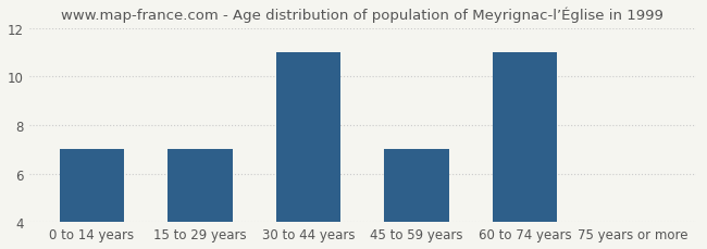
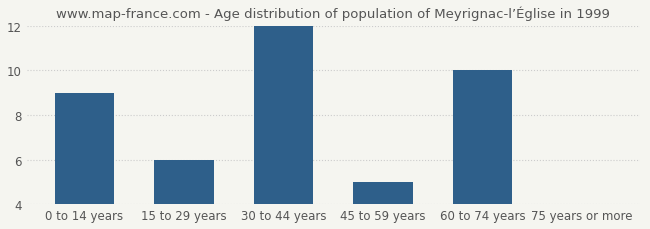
0 to 14 years: 7 -> 9
15 to 29 years: 7 -> 6
30 to 44 years: 11 -> 12
45 to 59 years: 7 -> 5
60 to 74 years: 11 -> 10
